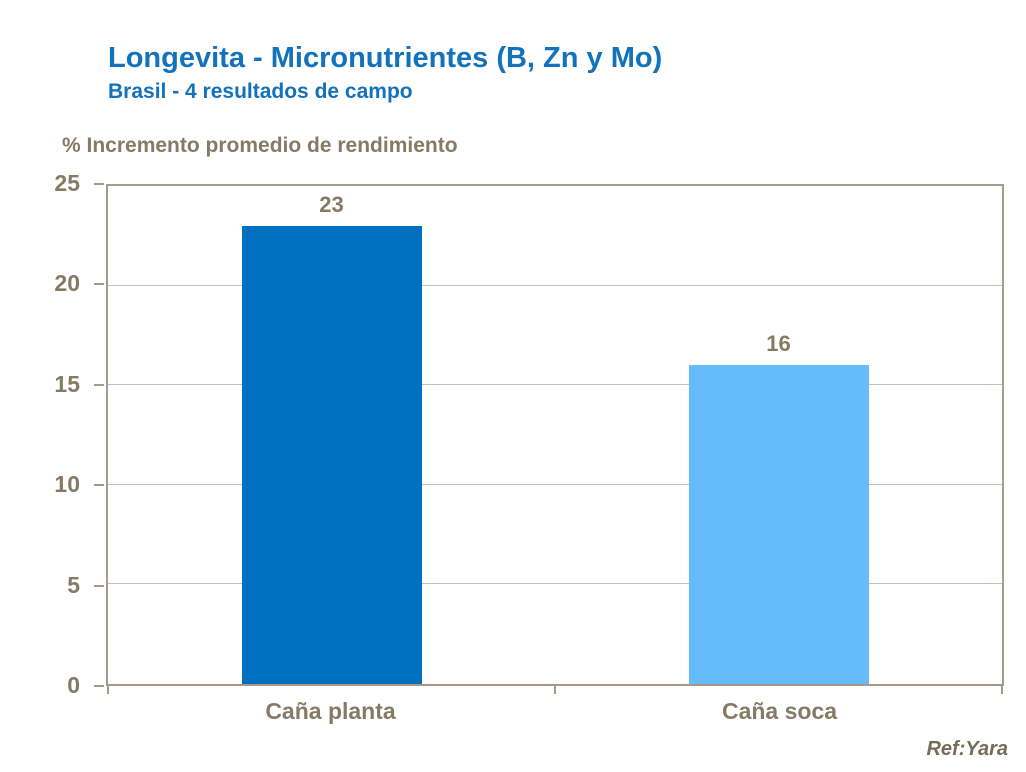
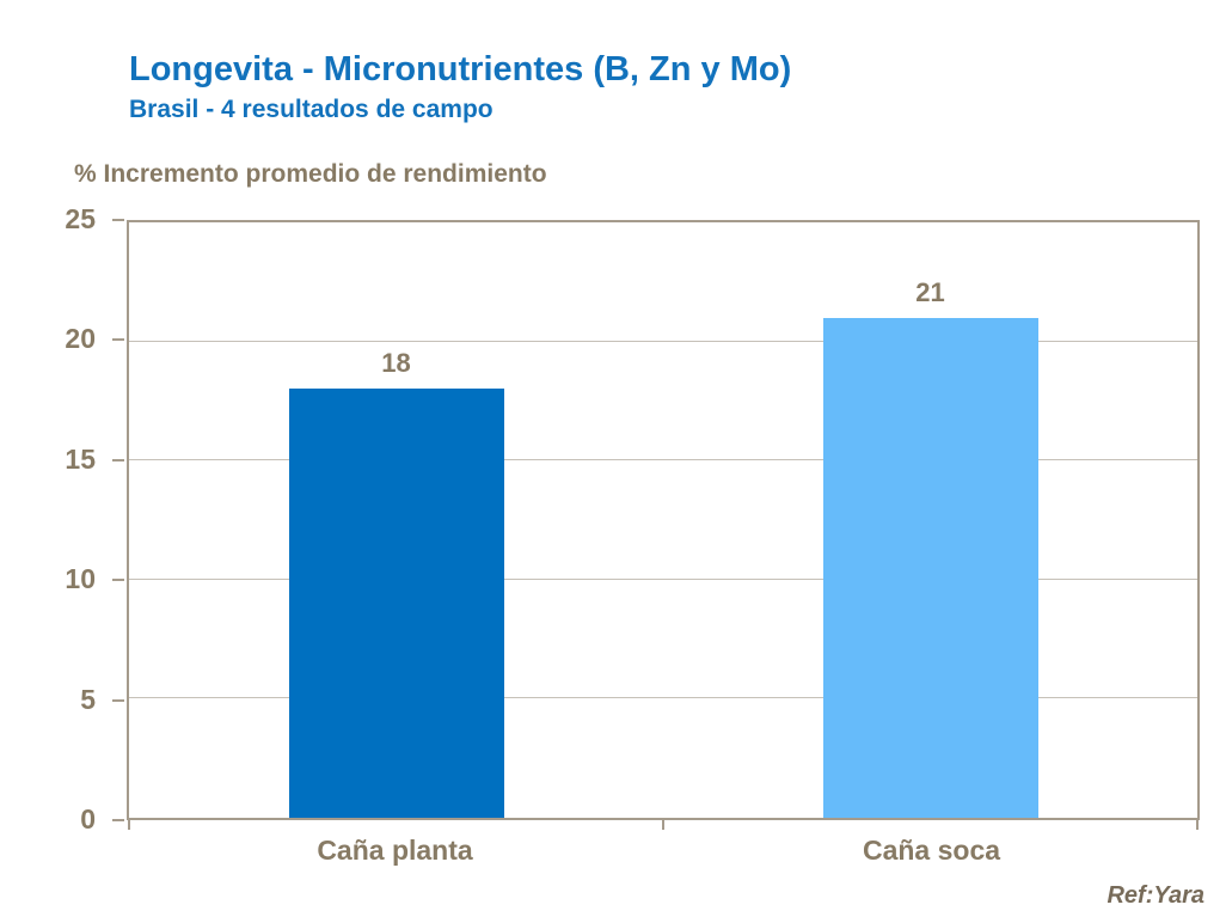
Caña planta: 23 -> 18
Caña soca: 16 -> 21
